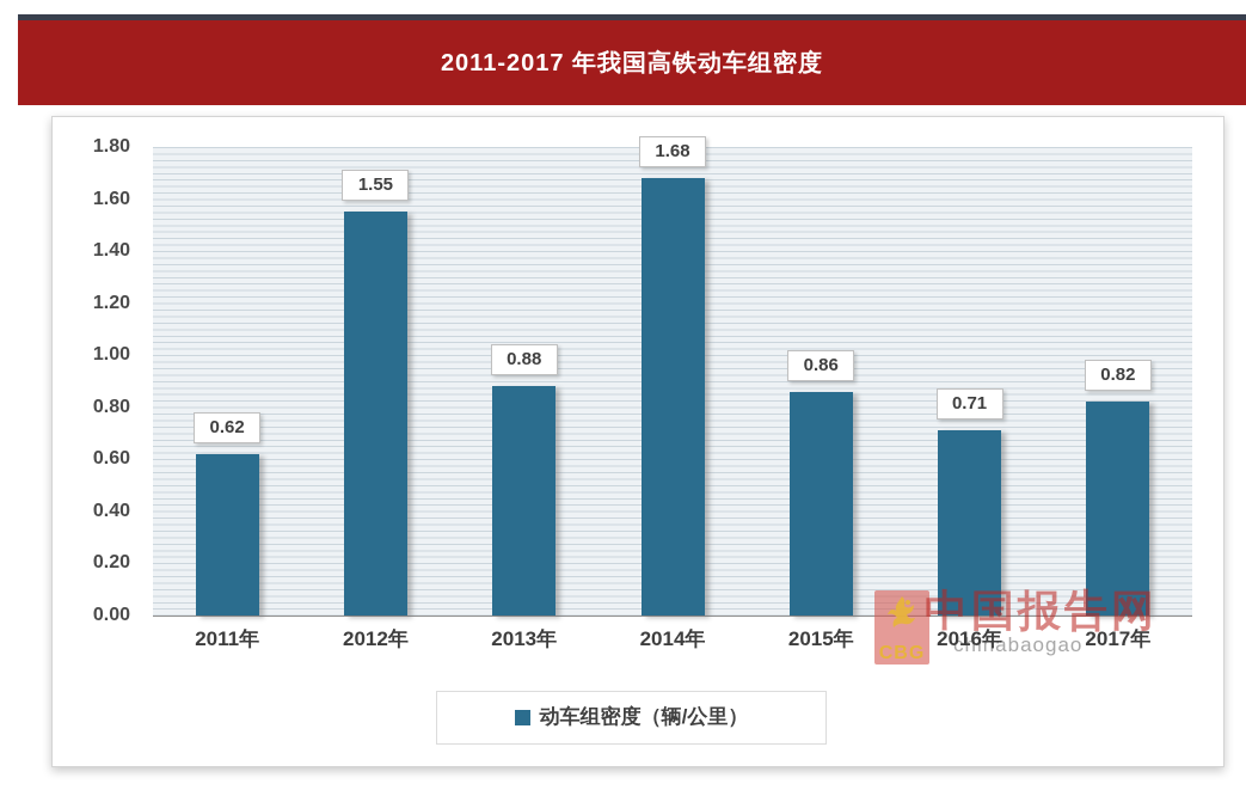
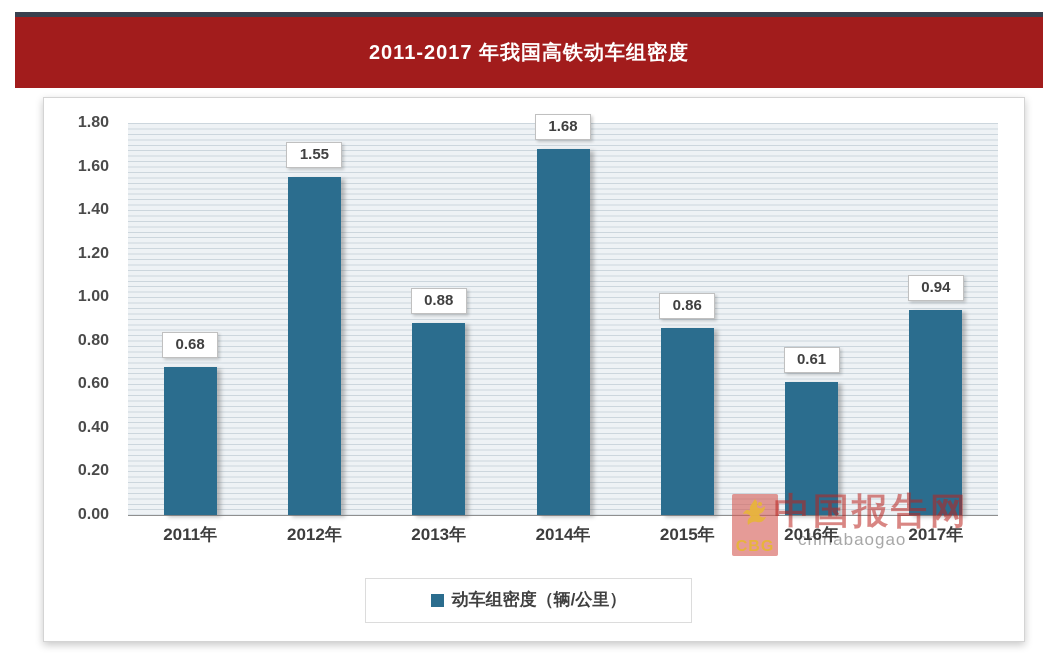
2011年: 0.62 -> 0.68
2016年: 0.71 -> 0.61
2017年: 0.82 -> 0.94
